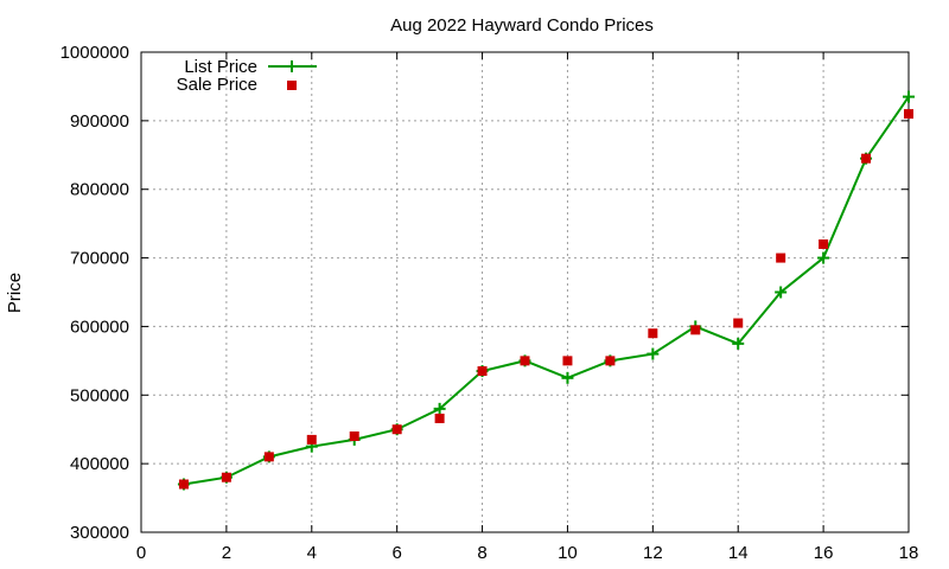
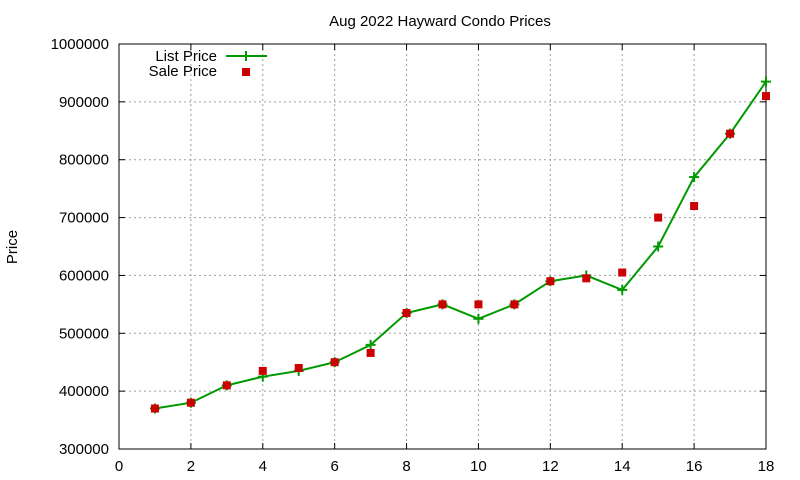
List Price/12: 560000 -> 590000
List Price/16: 700000 -> 770000
